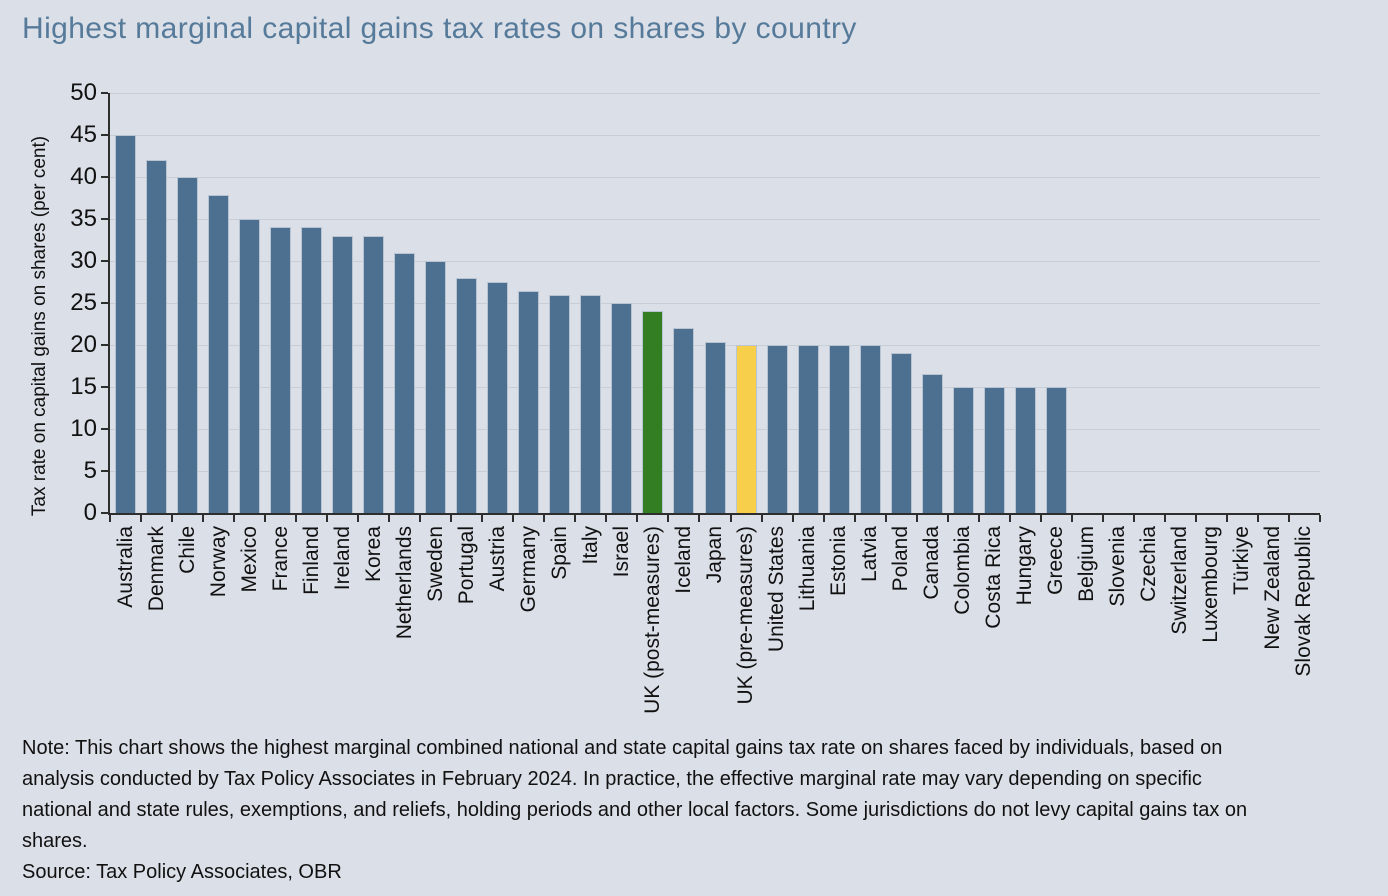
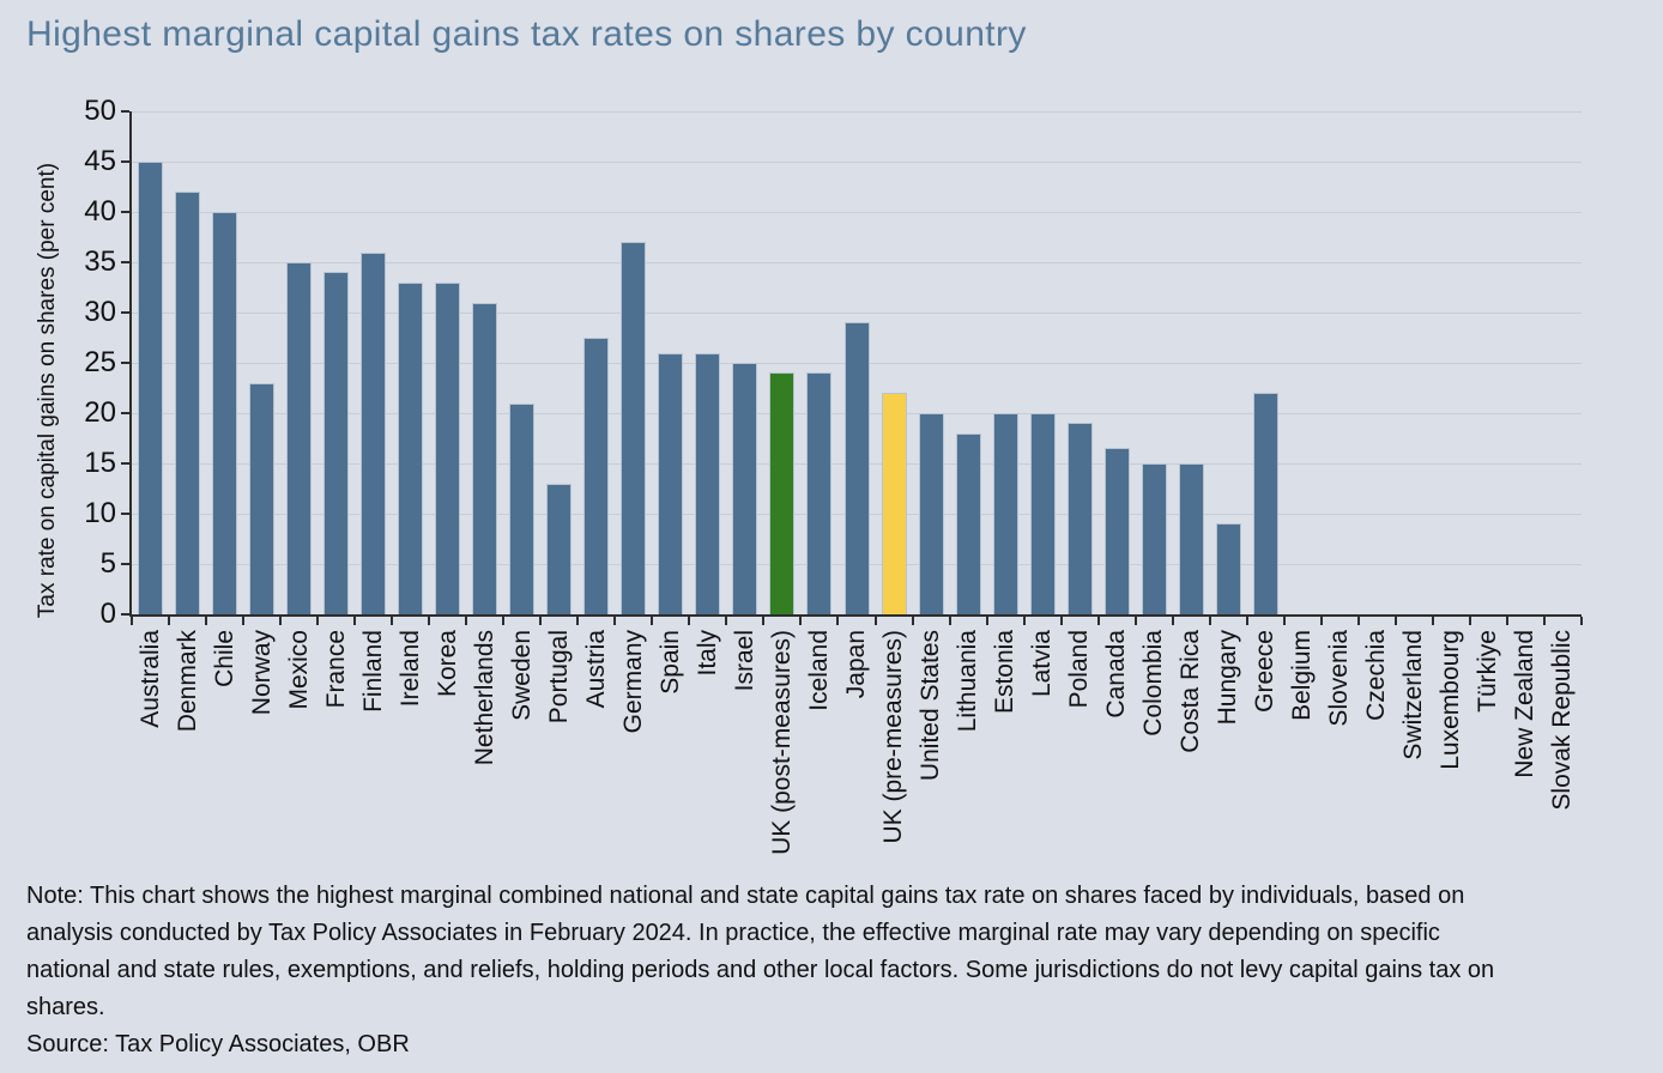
Norway: 38 -> 23
Finland: 34 -> 36
Sweden: 30 -> 21
Portugal: 28 -> 13
Germany: 26 -> 37
Iceland: 22 -> 24
Japan: 20 -> 29
UK (pre-measures): 20 -> 22
Lithuania: 20 -> 18
Hungary: 15 -> 9
Greece: 15 -> 22
